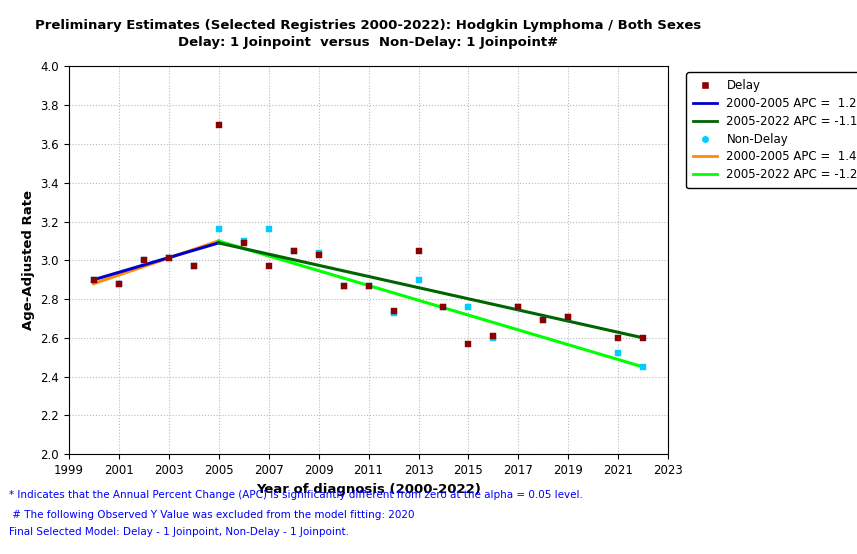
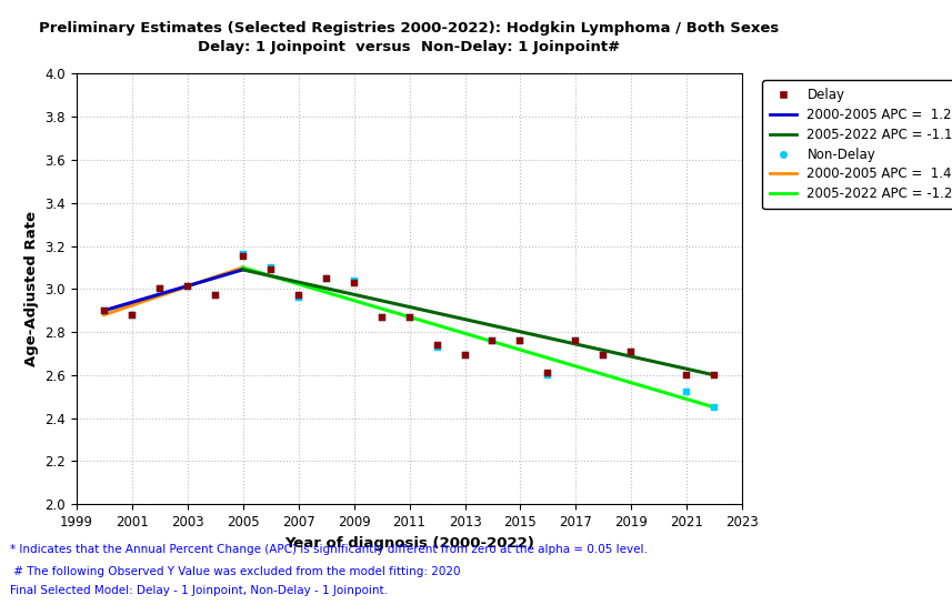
Delay/2005: 3.70 -> 3.15
Non-Delay/2007: 3.16 -> 2.96
Delay/2013: 3.05 -> 2.69
Non-Delay/2013: 2.90 -> 2.69
Delay/2015: 2.57 -> 2.76
